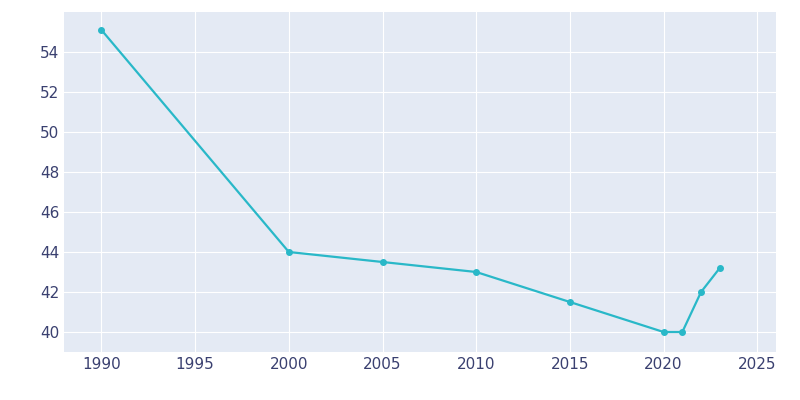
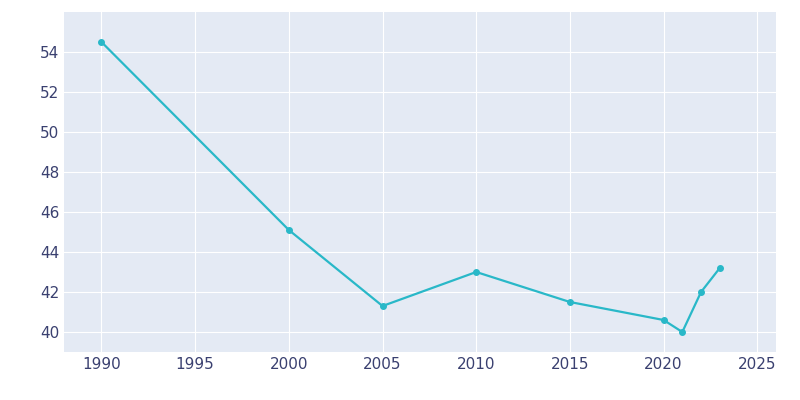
1990: 55.1 -> 54.5
2000: 44.0 -> 45.1
2005: 43.5 -> 41.3
2020: 40.0 -> 40.6
